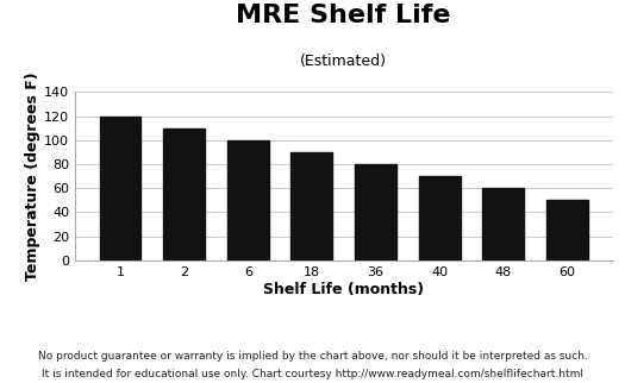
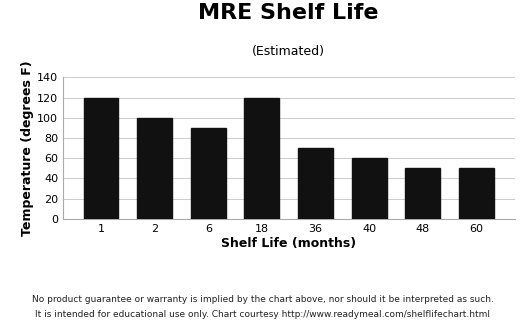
2: 110 -> 100
6: 100 -> 90
18: 90 -> 120
36: 80 -> 70
40: 70 -> 60
48: 60 -> 50
